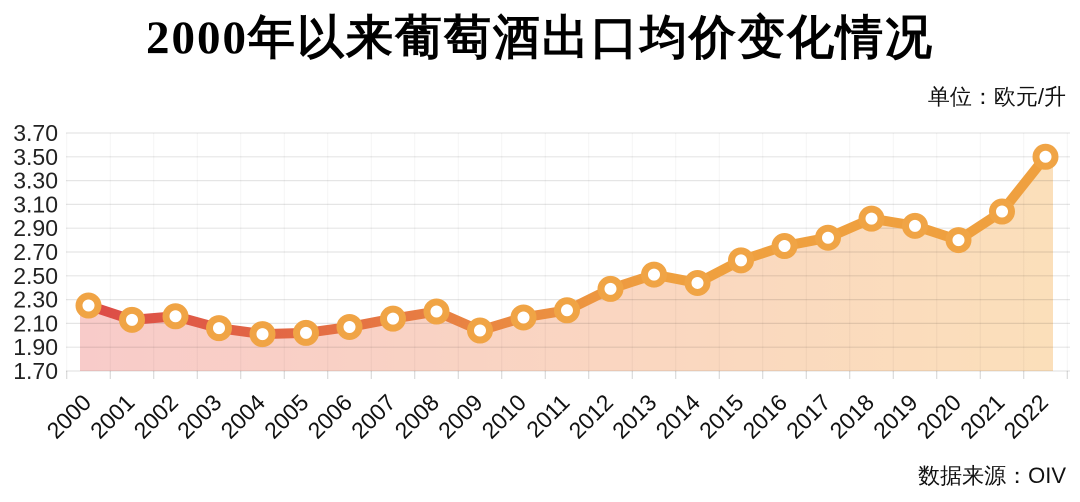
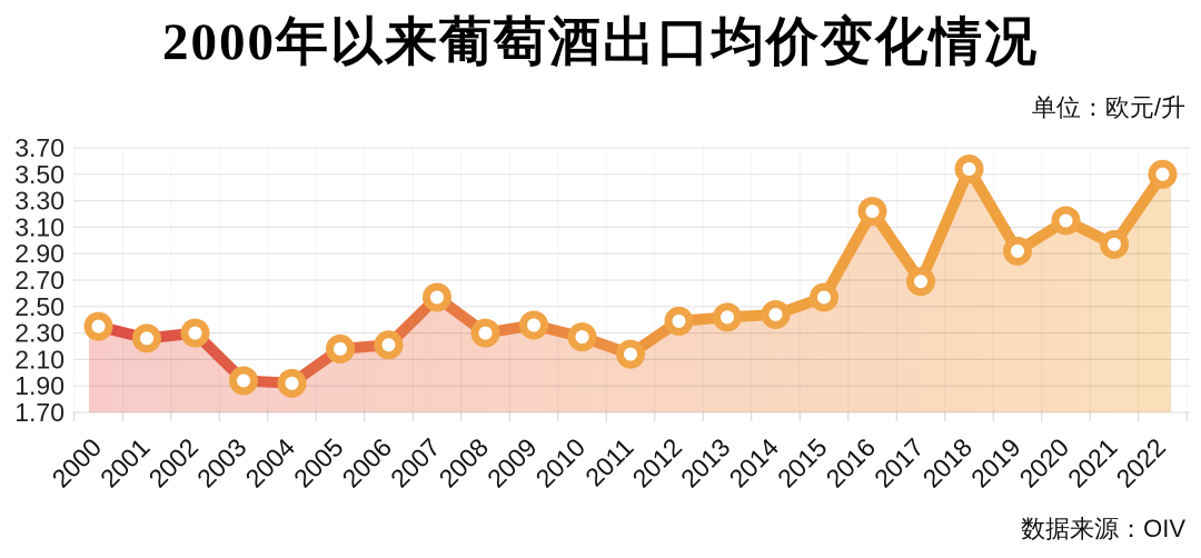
2000: 2.25 -> 2.35
2001: 2.13 -> 2.26
2002: 2.16 -> 2.30
2003: 2.06 -> 1.94
2004: 2.01 -> 1.92
2005: 2.02 -> 2.18
2006: 2.07 -> 2.21
2007: 2.14 -> 2.57
2008: 2.20 -> 2.30
2009: 2.04 -> 2.36
2010: 2.15 -> 2.27
2011: 2.21 -> 2.14
2013: 2.51 -> 2.42
2015: 2.63 -> 2.57
2016: 2.75 -> 3.22
2017: 2.82 -> 2.69
2018: 2.98 -> 3.54
2020: 2.80 -> 3.15
2021: 3.04 -> 2.97
